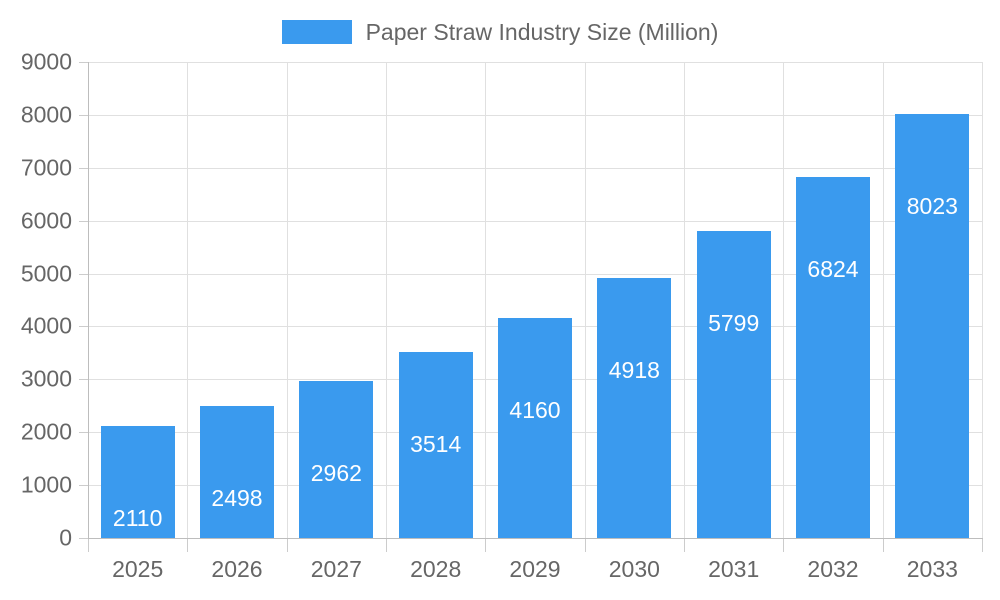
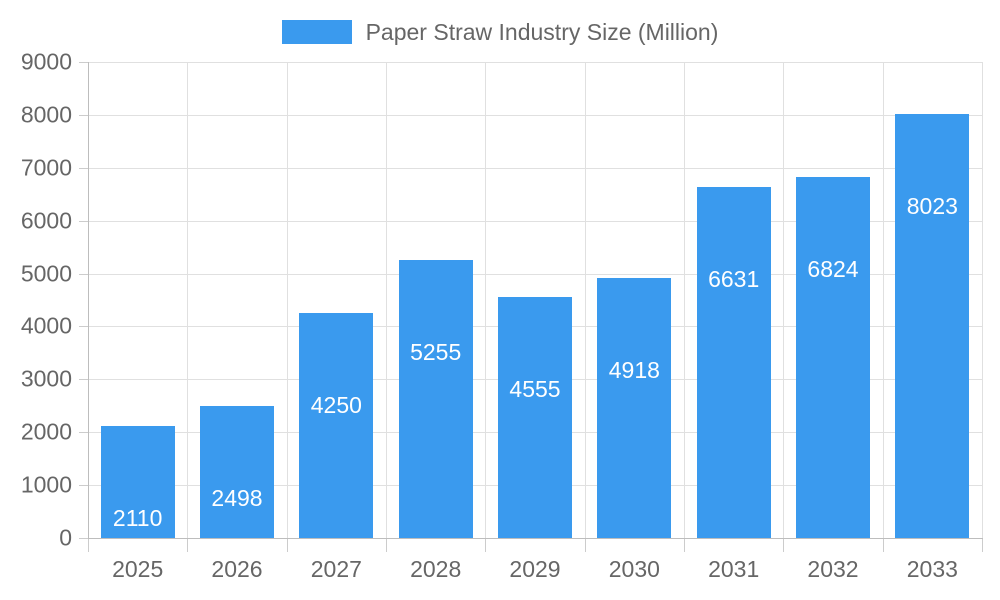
2027: 2962 -> 4250
2028: 3514 -> 5255
2029: 4160 -> 4555
2031: 5799 -> 6631
